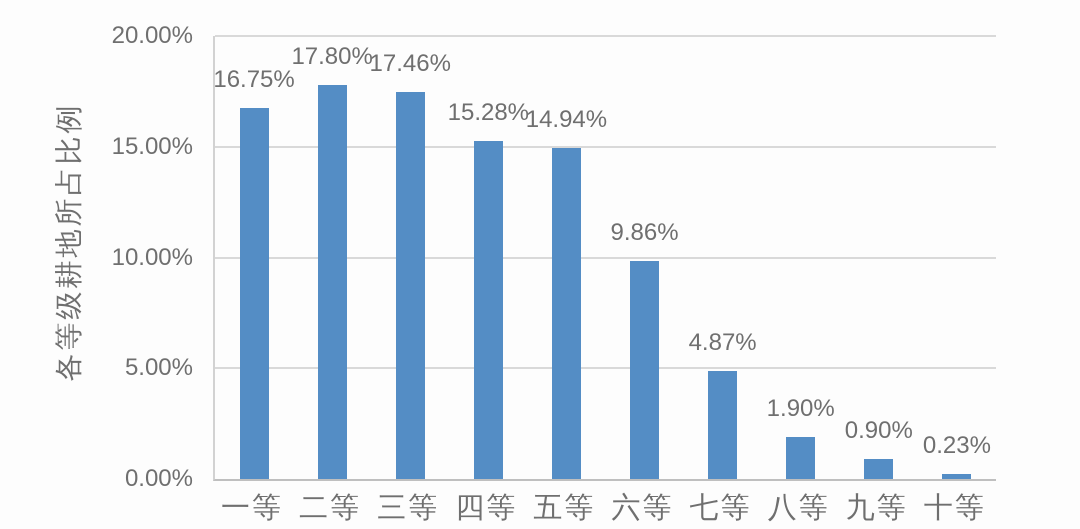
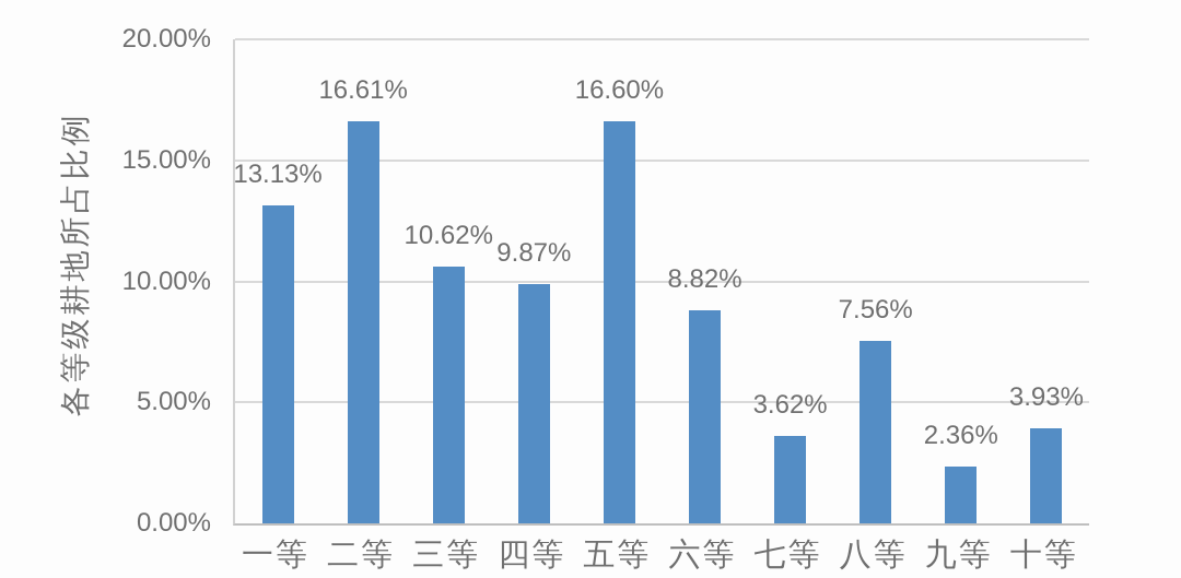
一等: 16.75% -> 13.13%
二等: 17.80% -> 16.61%
三等: 17.46% -> 10.62%
四等: 15.28% -> 9.87%
五等: 14.94% -> 16.60%
六等: 9.86% -> 8.82%
七等: 4.87% -> 3.62%
八等: 1.90% -> 7.56%
九等: 0.90% -> 2.36%
十等: 0.23% -> 3.93%
